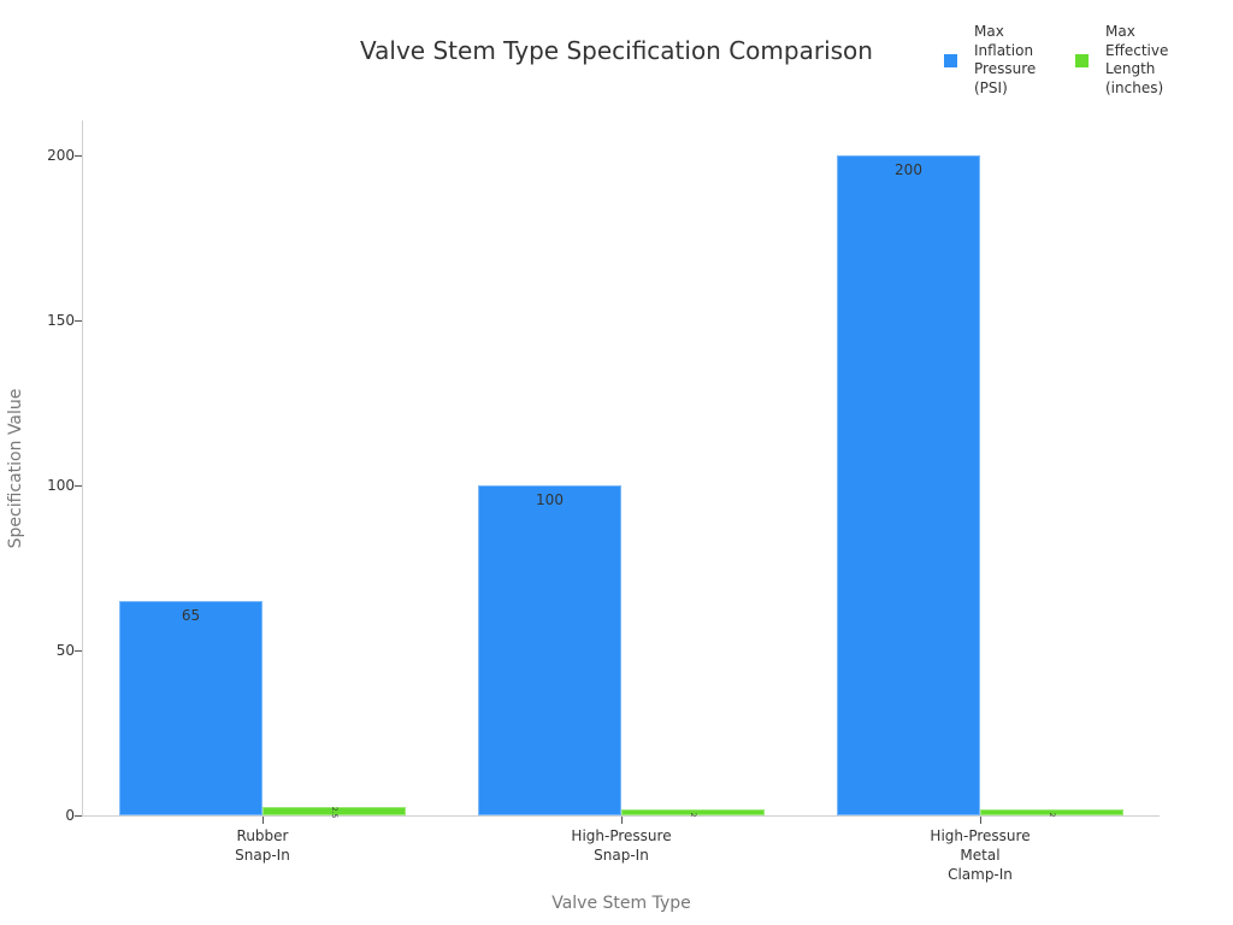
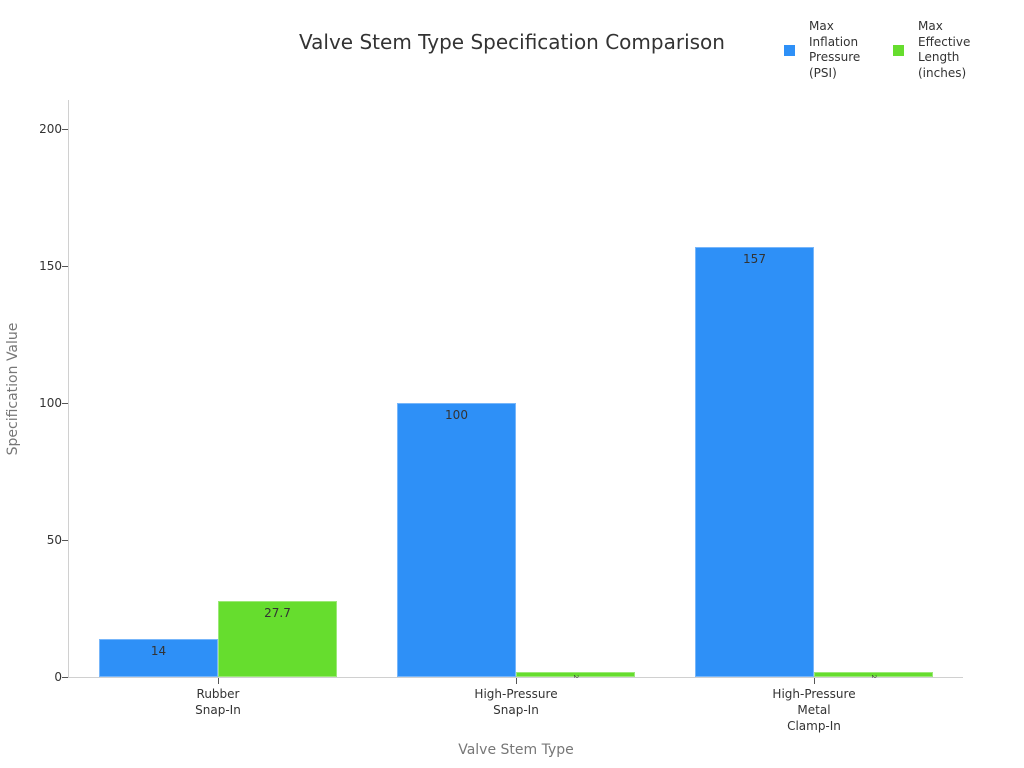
Max Inflation Pressure (PSI)/Rubber Snap-In: 65 -> 14
Max Effective Length (inches)/Rubber Snap-In: 2.5 -> 27.7
Max Inflation Pressure (PSI)/High-Pressure Metal Clamp-In: 200 -> 157
